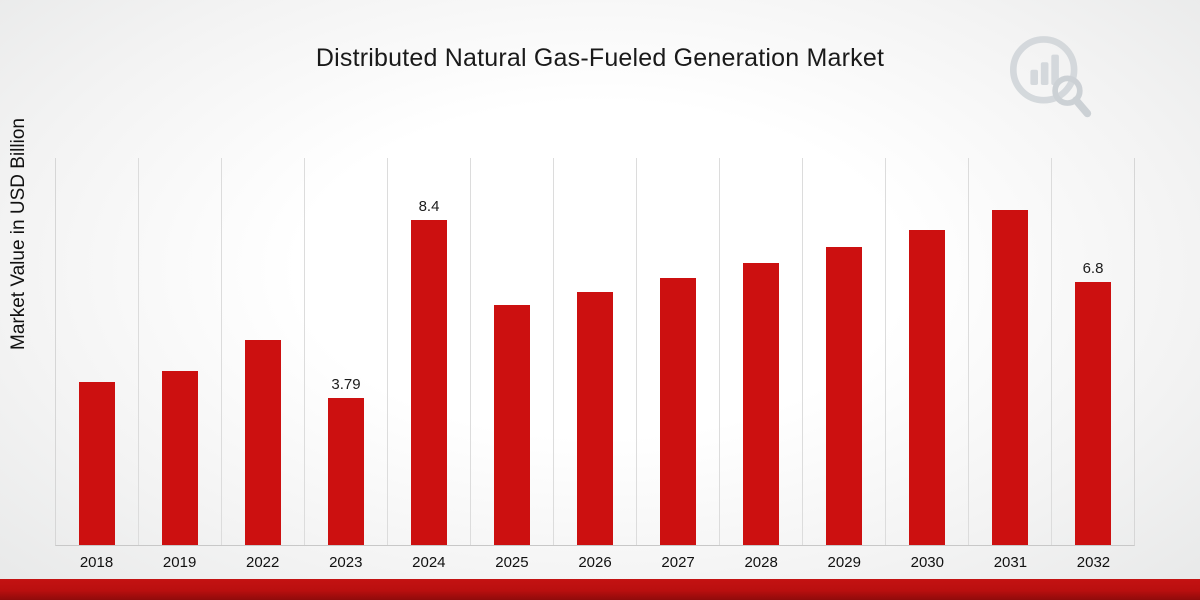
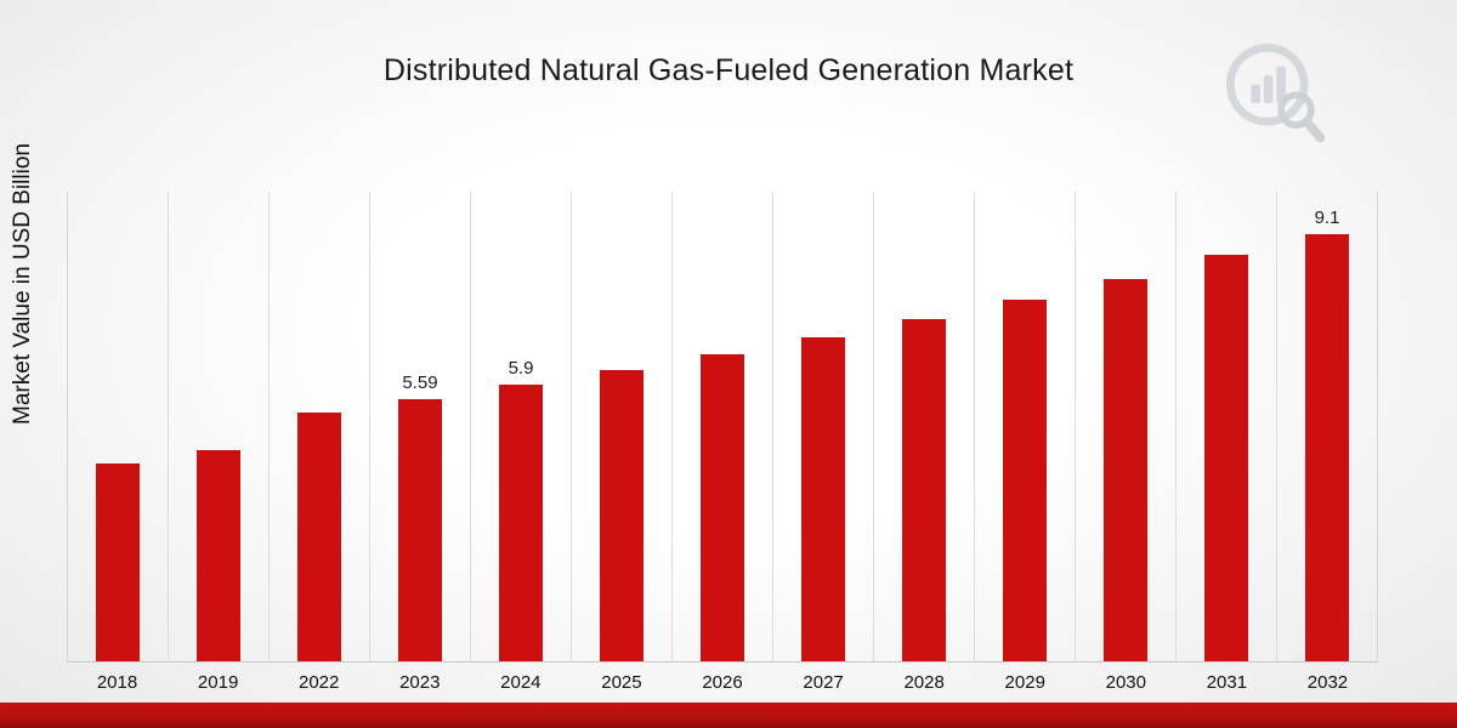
2023: 3.79 -> 5.59
2024: 8.4 -> 5.9
2032: 6.8 -> 9.1
